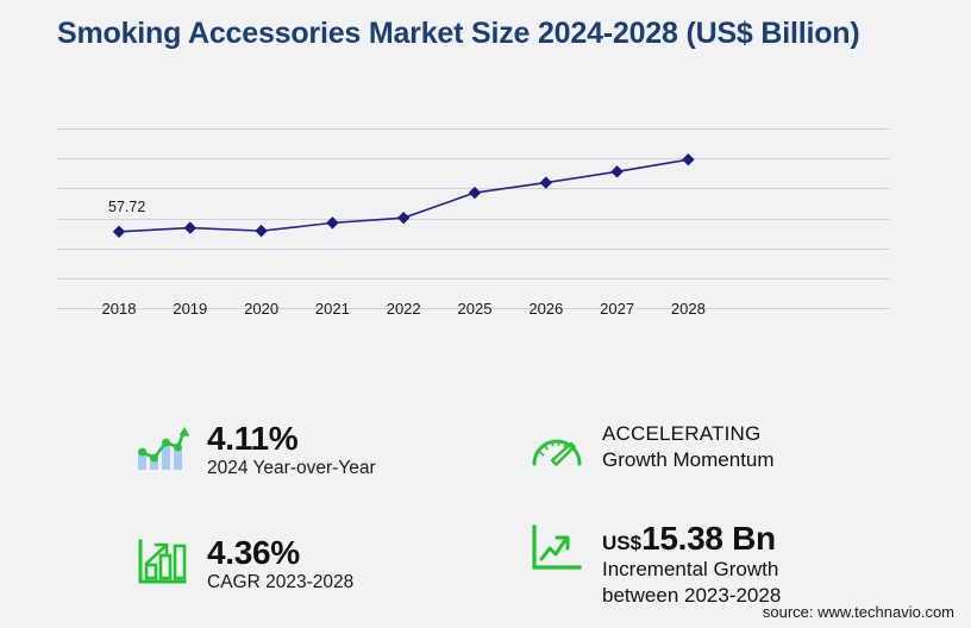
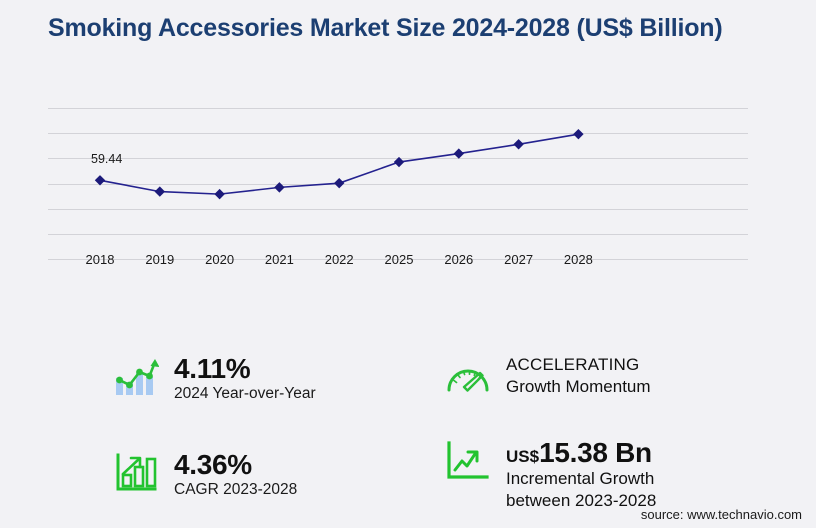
2018: 57.72 -> 59.44
